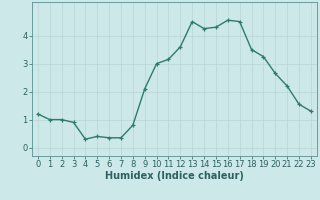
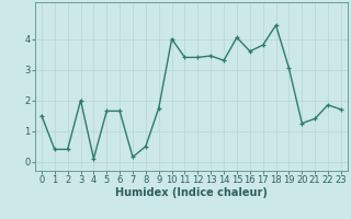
0: 1.20 -> 1.50
1: 1.00 -> 0.40
2: 1.00 -> 0.40
3: 0.90 -> 2.00
4: 0.30 -> 0.10
5: 0.40 -> 1.65
6: 0.35 -> 1.65
7: 0.35 -> 0.15
8: 0.80 -> 0.50
9: 2.10 -> 1.75
10: 3.00 -> 4.00
11: 3.15 -> 3.40
12: 3.60 -> 3.40
13: 4.50 -> 3.45
14: 4.25 -> 3.30
15: 4.30 -> 4.05
16: 4.55 -> 3.60
17: 4.50 -> 3.80
18: 3.50 -> 4.45
19: 3.25 -> 3.05
20: 2.65 -> 1.25
21: 2.20 -> 1.40
22: 1.55 -> 1.85
23: 1.30 -> 1.70
